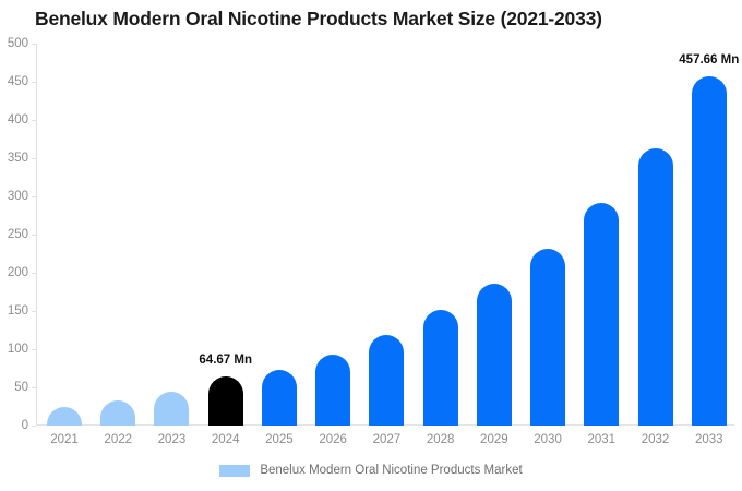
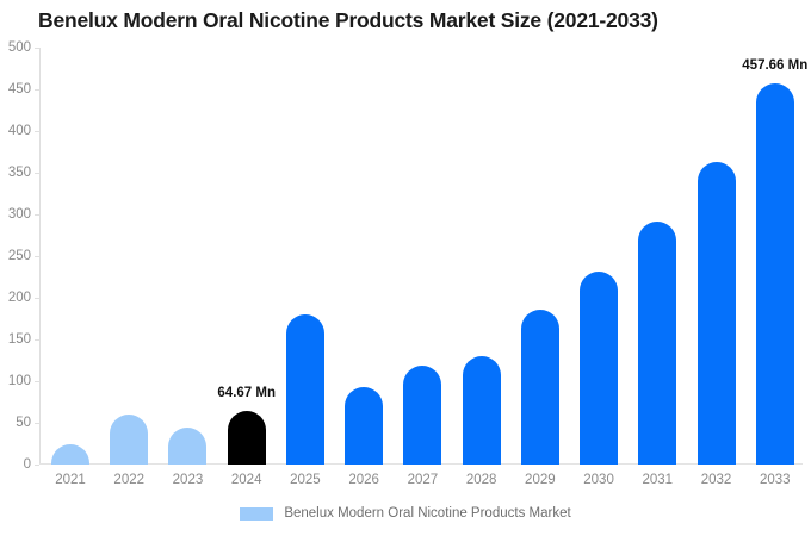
2022: 30 -> 60
2025: 70 -> 180
2028: 150 -> 130
